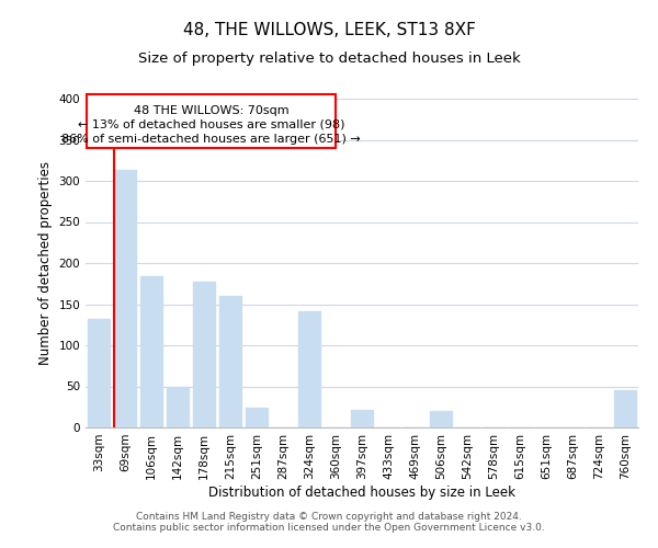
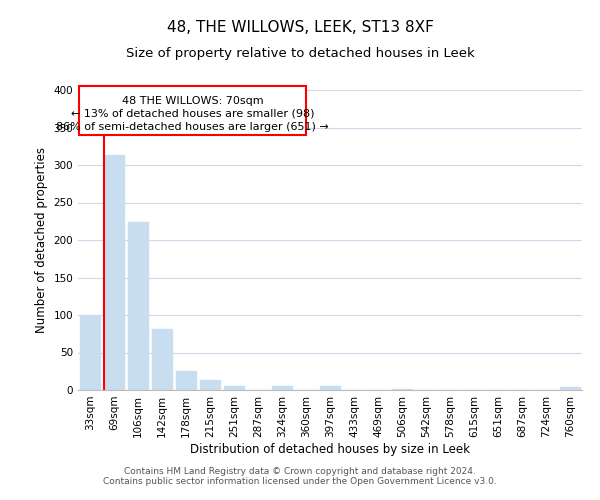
33sqm: 132 -> 99
106sqm: 184 -> 224
142sqm: 50 -> 81
178sqm: 178 -> 25
215sqm: 160 -> 14
251sqm: 24 -> 5
324sqm: 142 -> 6
397sqm: 22 -> 6
506sqm: 20 -> 2
760sqm: 46 -> 4
